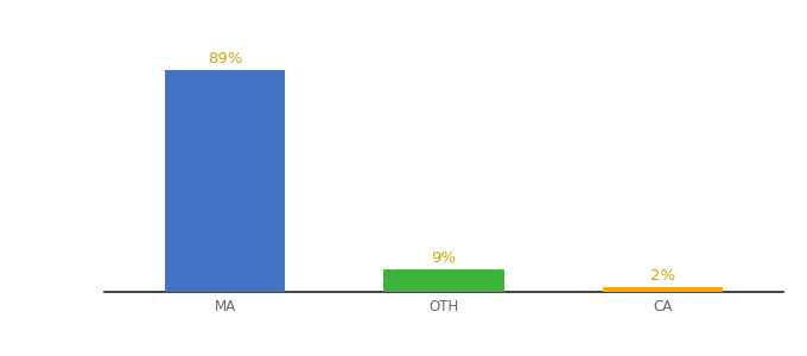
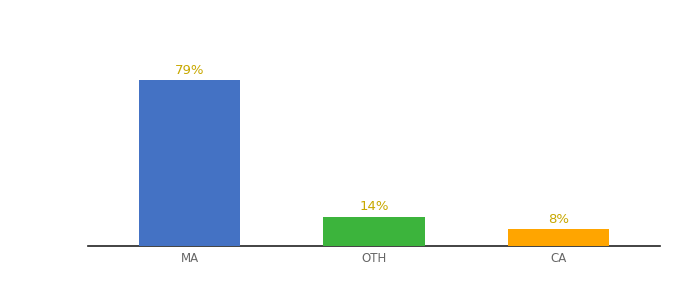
MA: 89% -> 79%
OTH: 9% -> 14%
CA: 2% -> 8%
